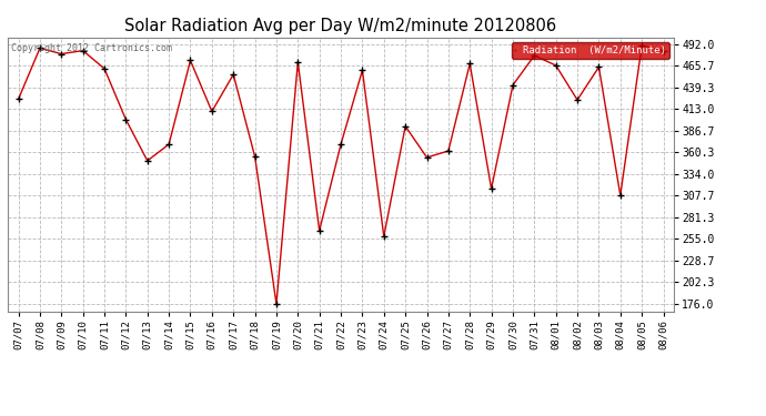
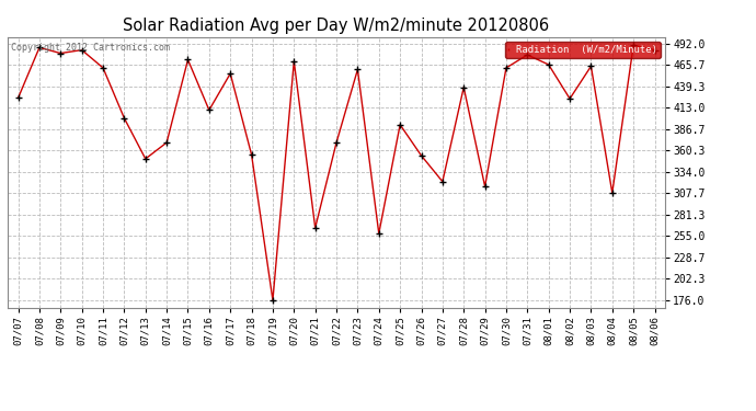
07/27: 362 -> 322
07/28: 468 -> 438
07/30: 442 -> 462
